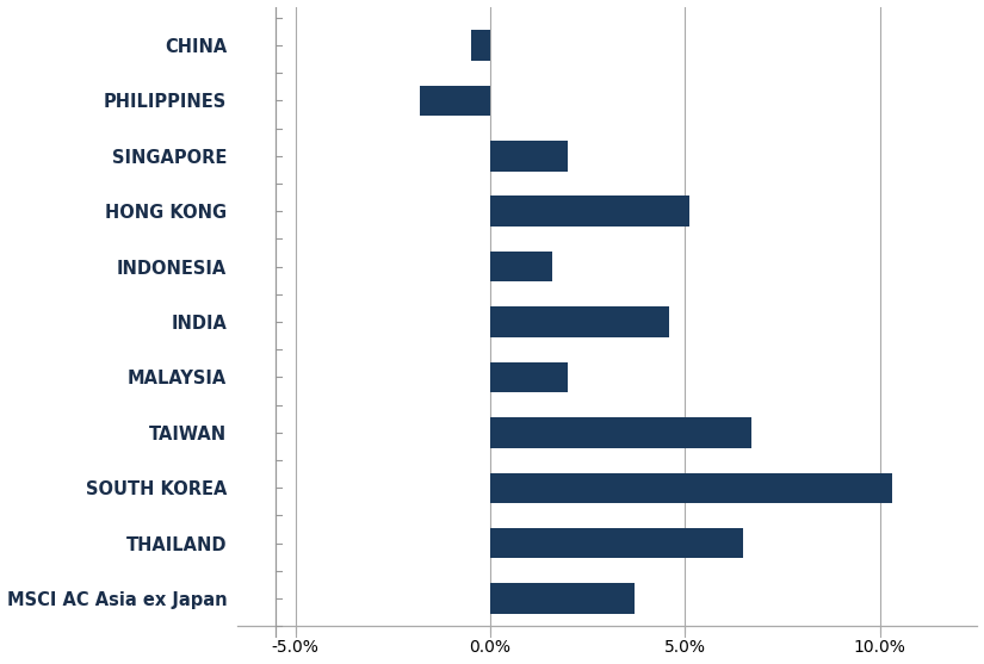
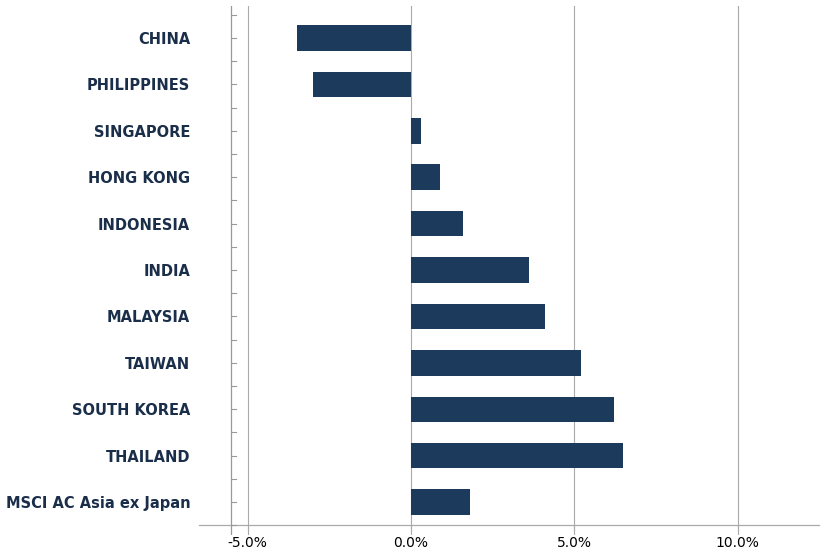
CHINA: -0.5% -> -3.5%
PHILIPPINES: -1.8% -> -3.0%
SINGAPORE: 2.0% -> 0.3%
HONG KONG: 5.1% -> 0.9%
INDIA: 4.6% -> 3.6%
MALAYSIA: 2.0% -> 4.1%
TAIWAN: 6.7% -> 5.2%
SOUTH KOREA: 10.3% -> 6.2%
MSCI AC Asia ex Japan: 3.7% -> 1.8%
